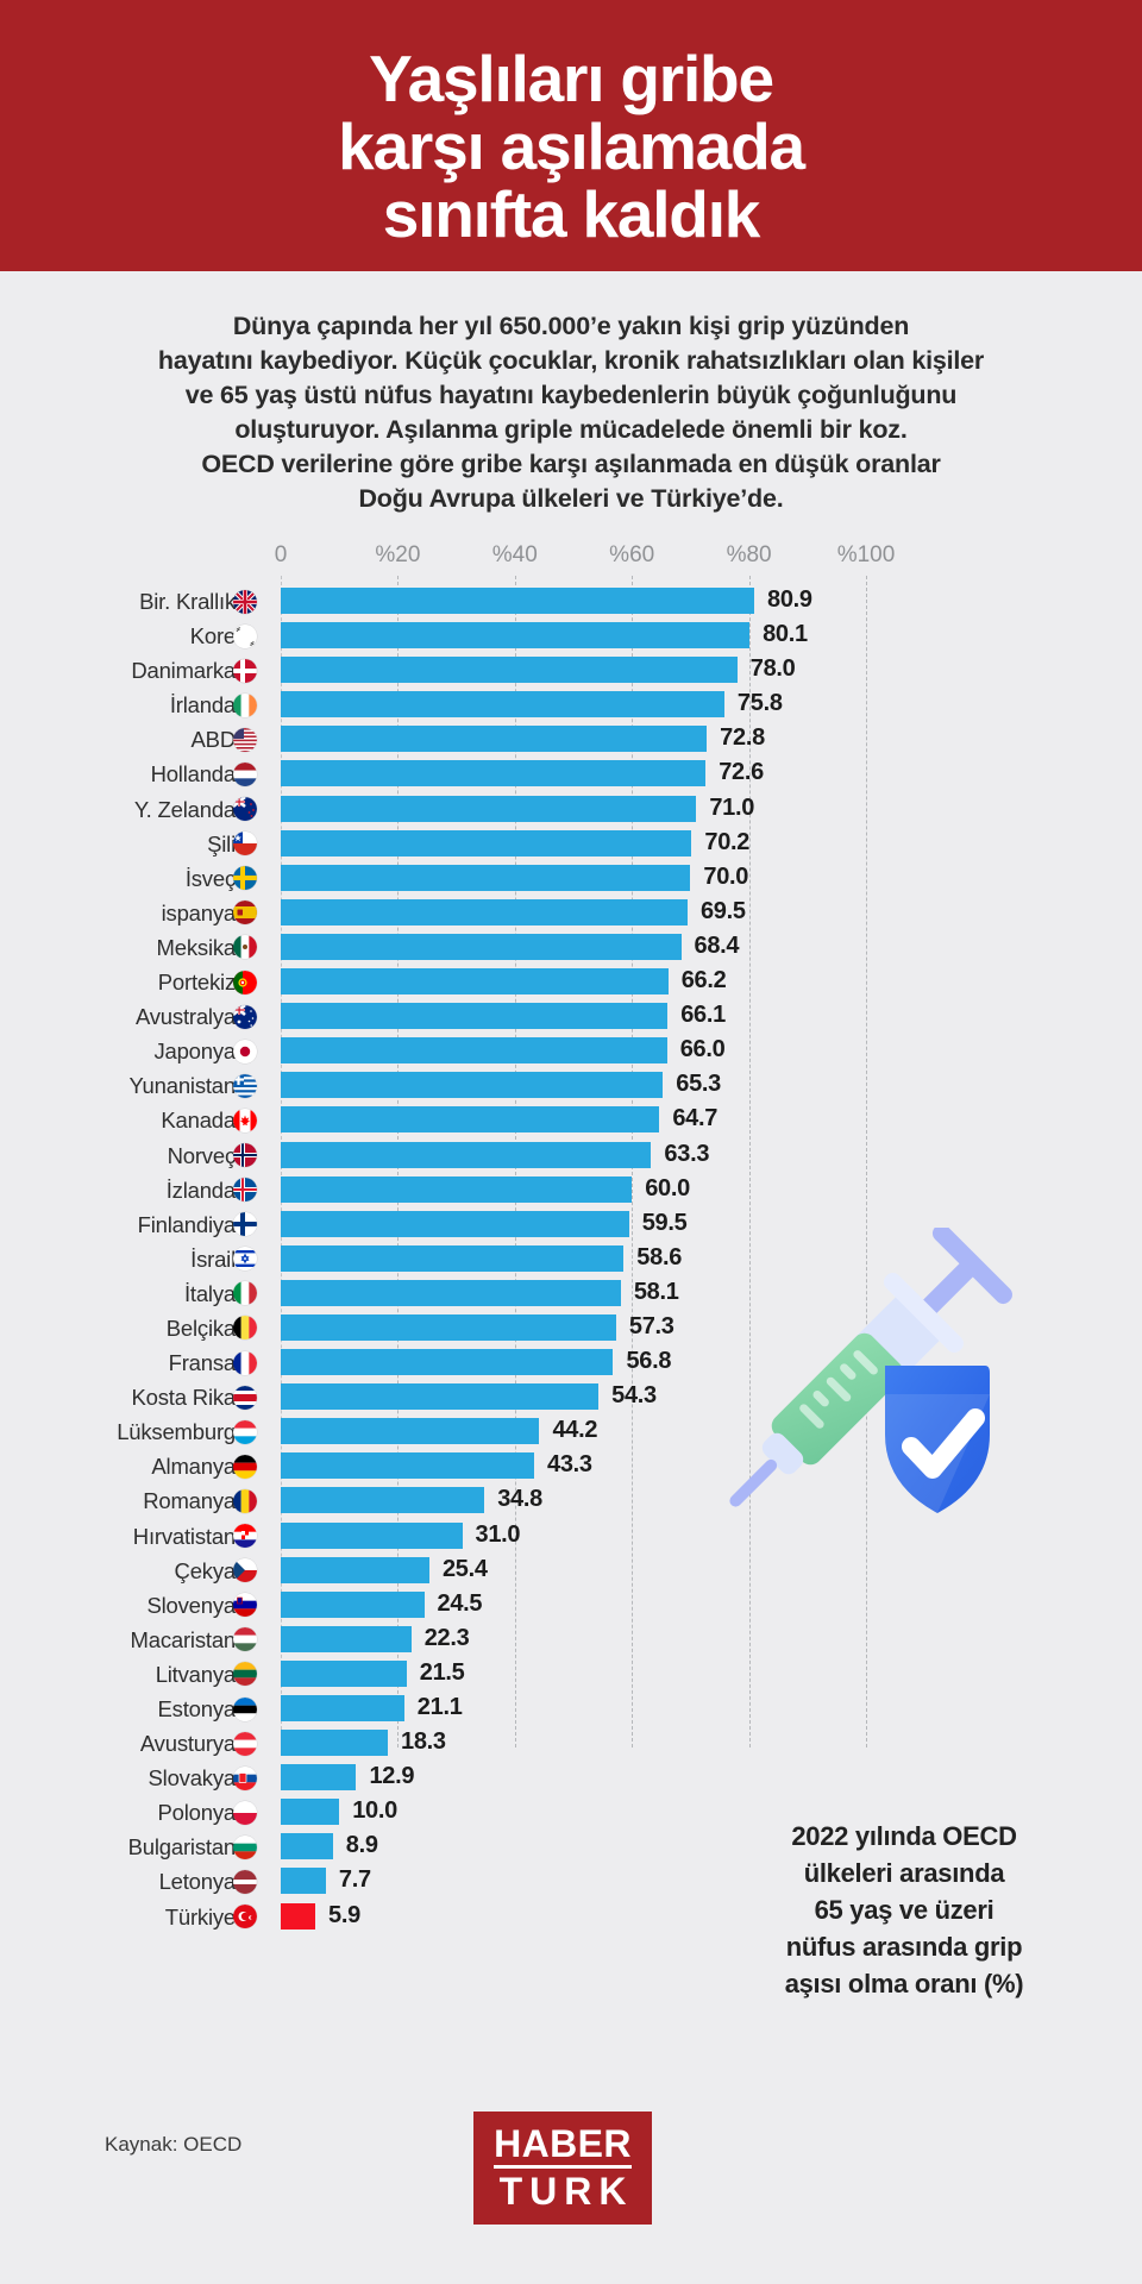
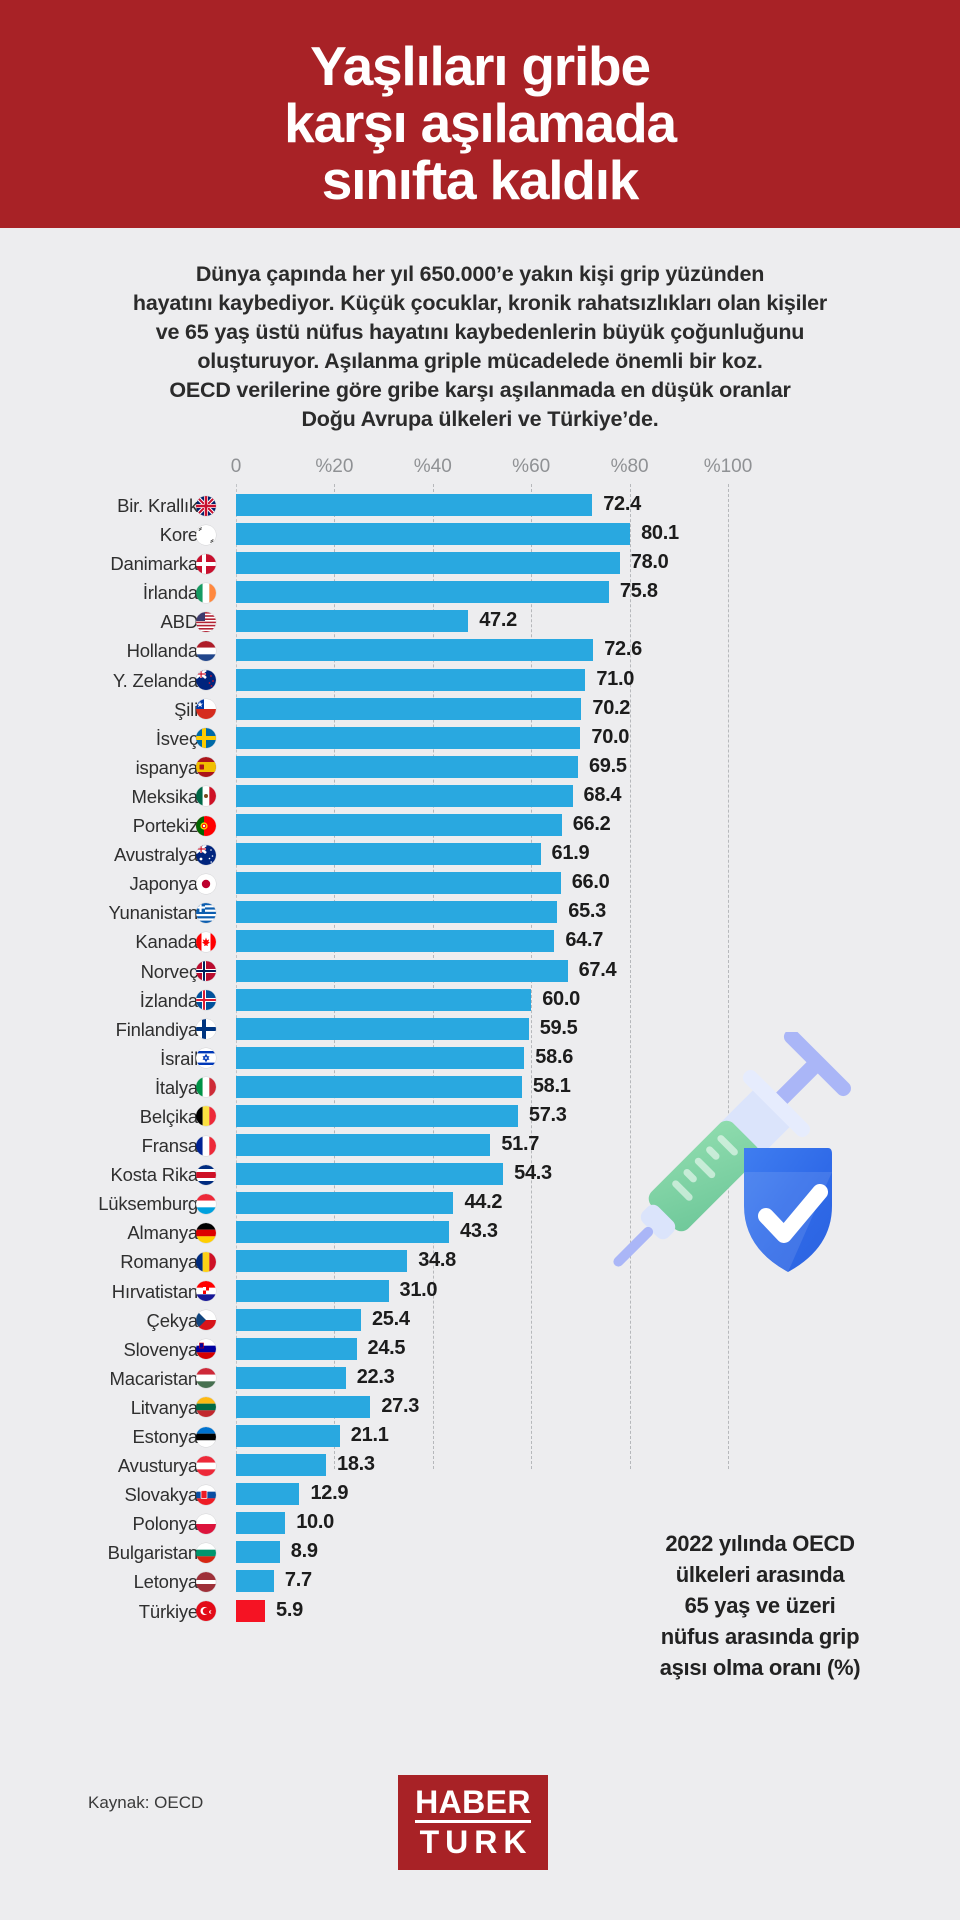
Bir. Krallık: 80.9 -> 72.4
ABD: 72.8 -> 47.2
Avustralya: 66.1 -> 61.9
Norveç: 63.3 -> 67.4
Fransa: 56.8 -> 51.7
Litvanya: 21.5 -> 27.3
